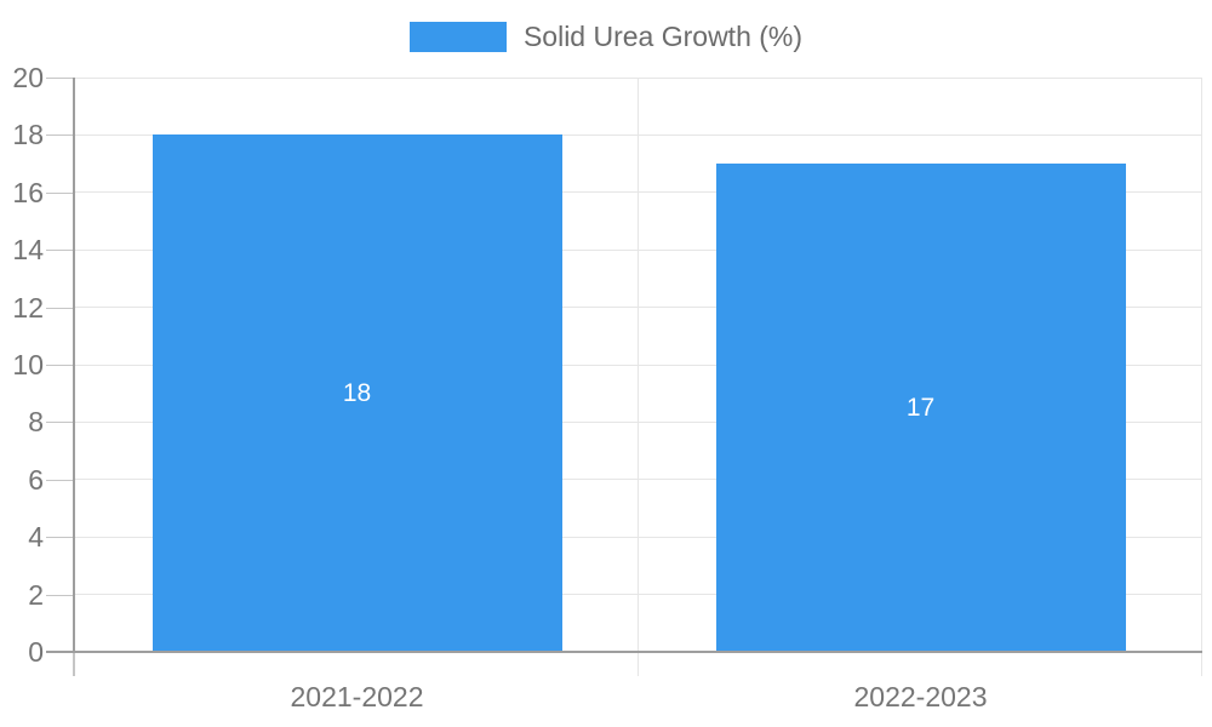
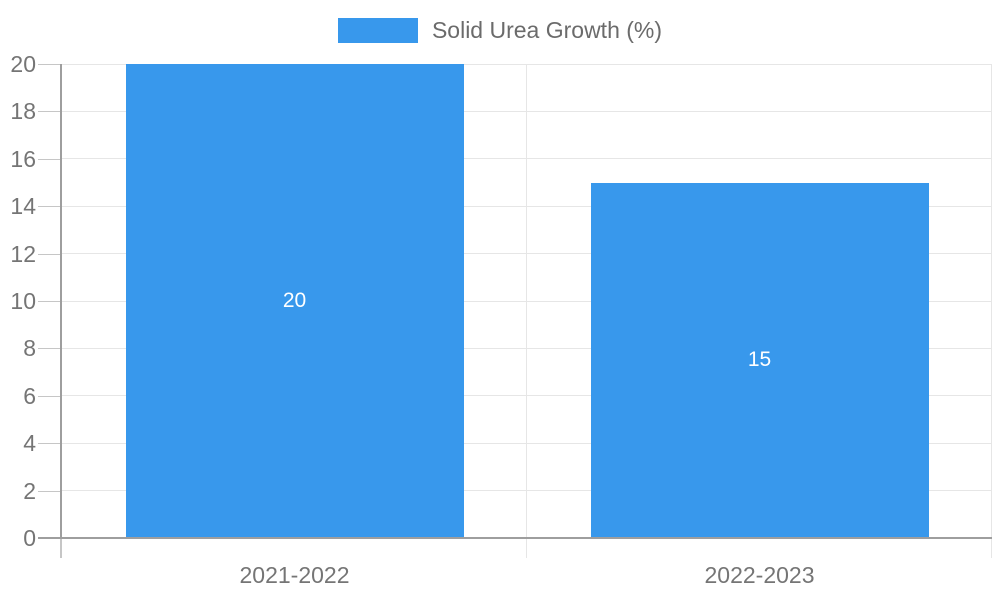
2021-2022: 18 -> 20
2022-2023: 17 -> 15
